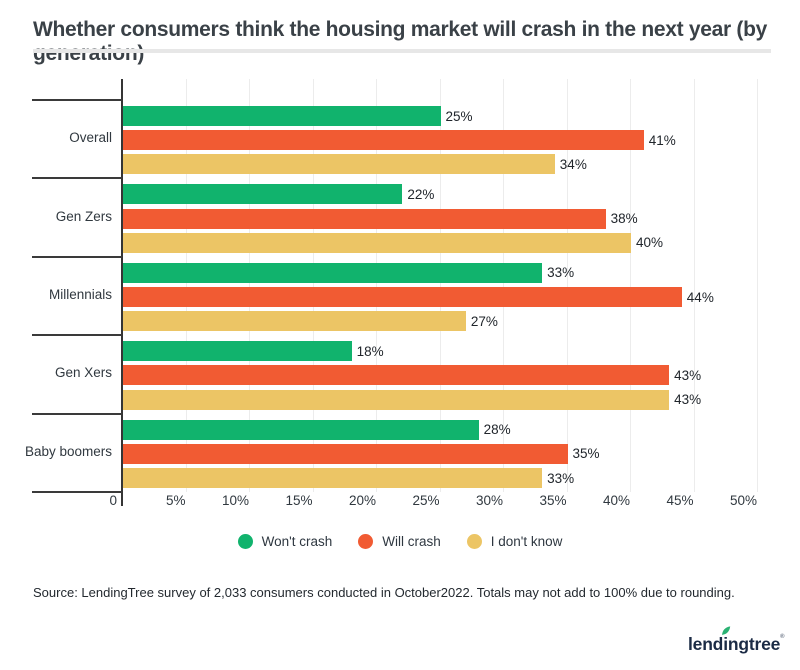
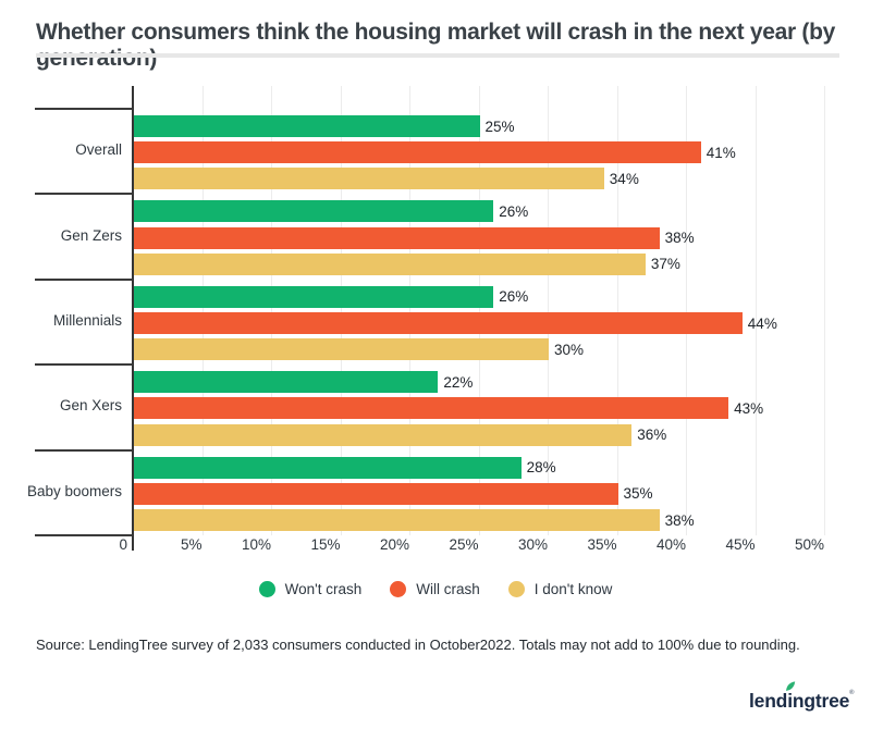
Won't crash/Gen Zers: 22% -> 26%
I don't know/Gen Zers: 40% -> 37%
Won't crash/Millennials: 33% -> 26%
I don't know/Millennials: 27% -> 30%
Won't crash/Gen Xers: 18% -> 22%
I don't know/Gen Xers: 43% -> 36%
I don't know/Baby boomers: 33% -> 38%
